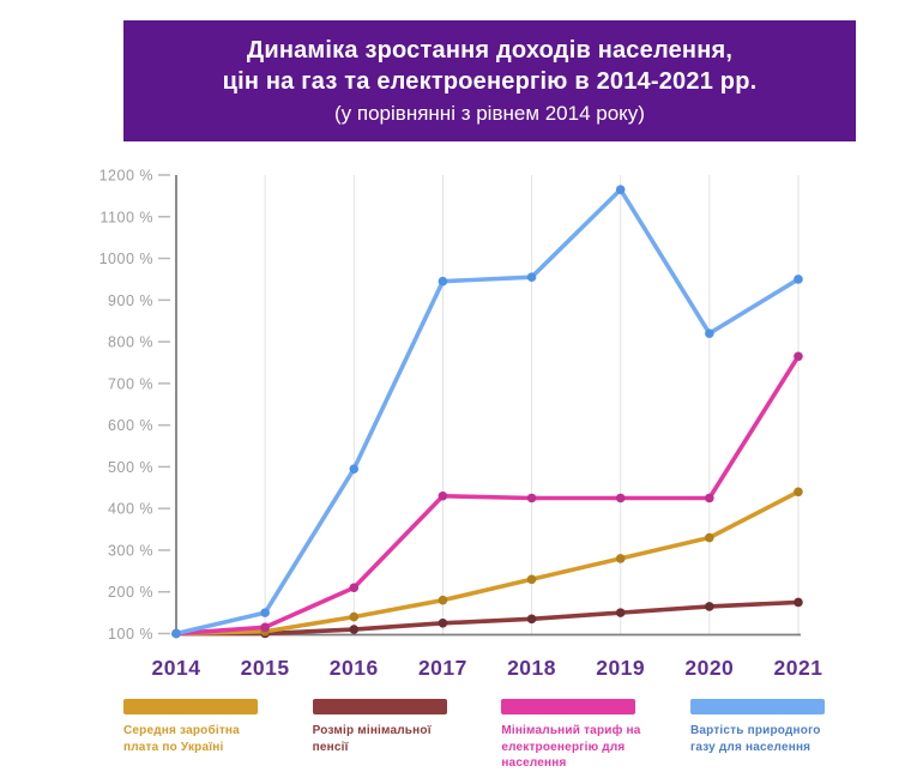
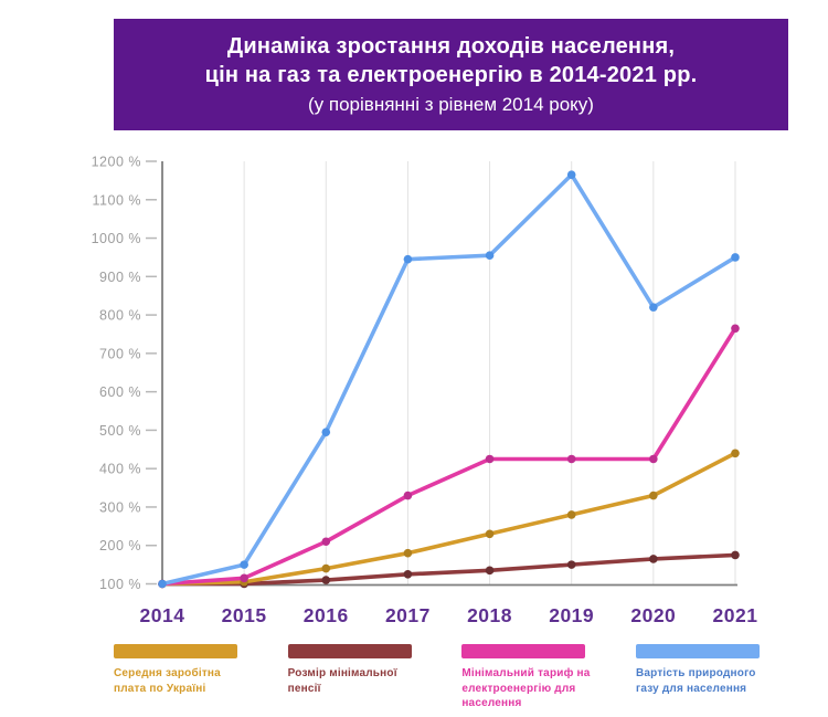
Мінімальний тариф на електроенергію для населення/2017: 430% -> 330%
